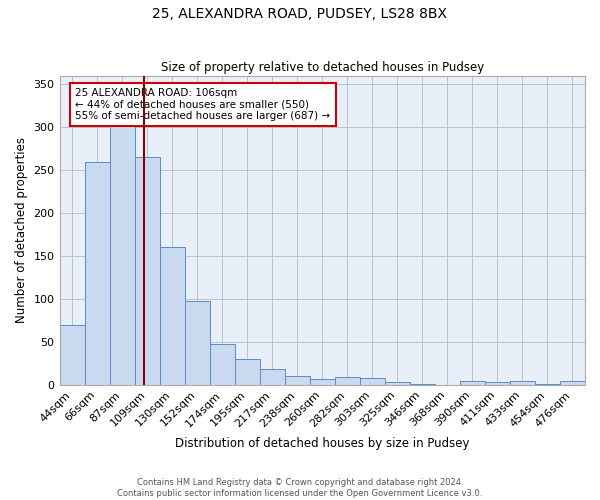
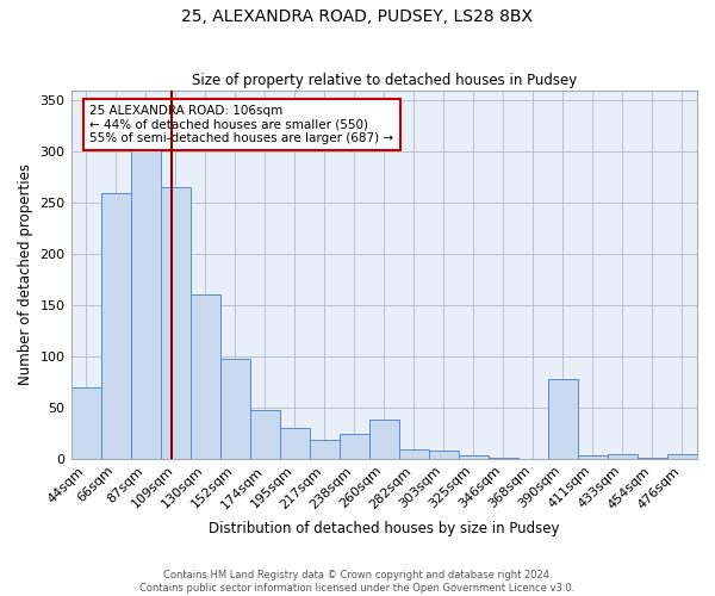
238sqm: 10 -> 24
260sqm: 7 -> 38
390sqm: 4 -> 78
